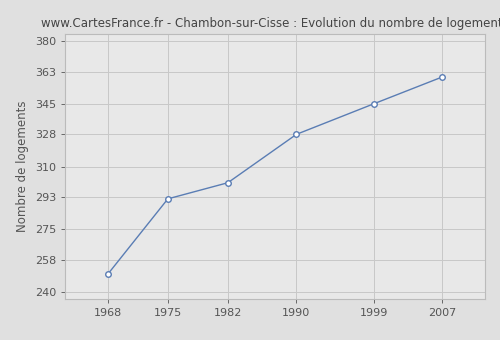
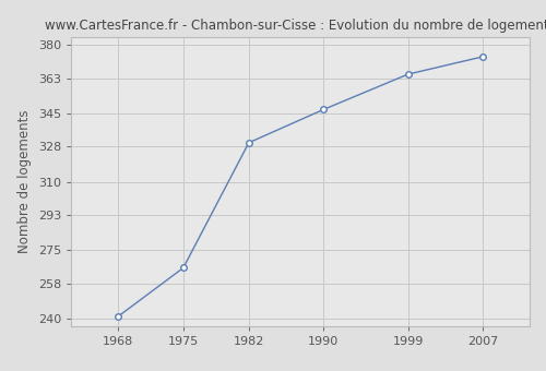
1968: 250 -> 241
1975: 292 -> 266
1982: 301 -> 330
1990: 328 -> 347
1999: 345 -> 365
2007: 360 -> 374
